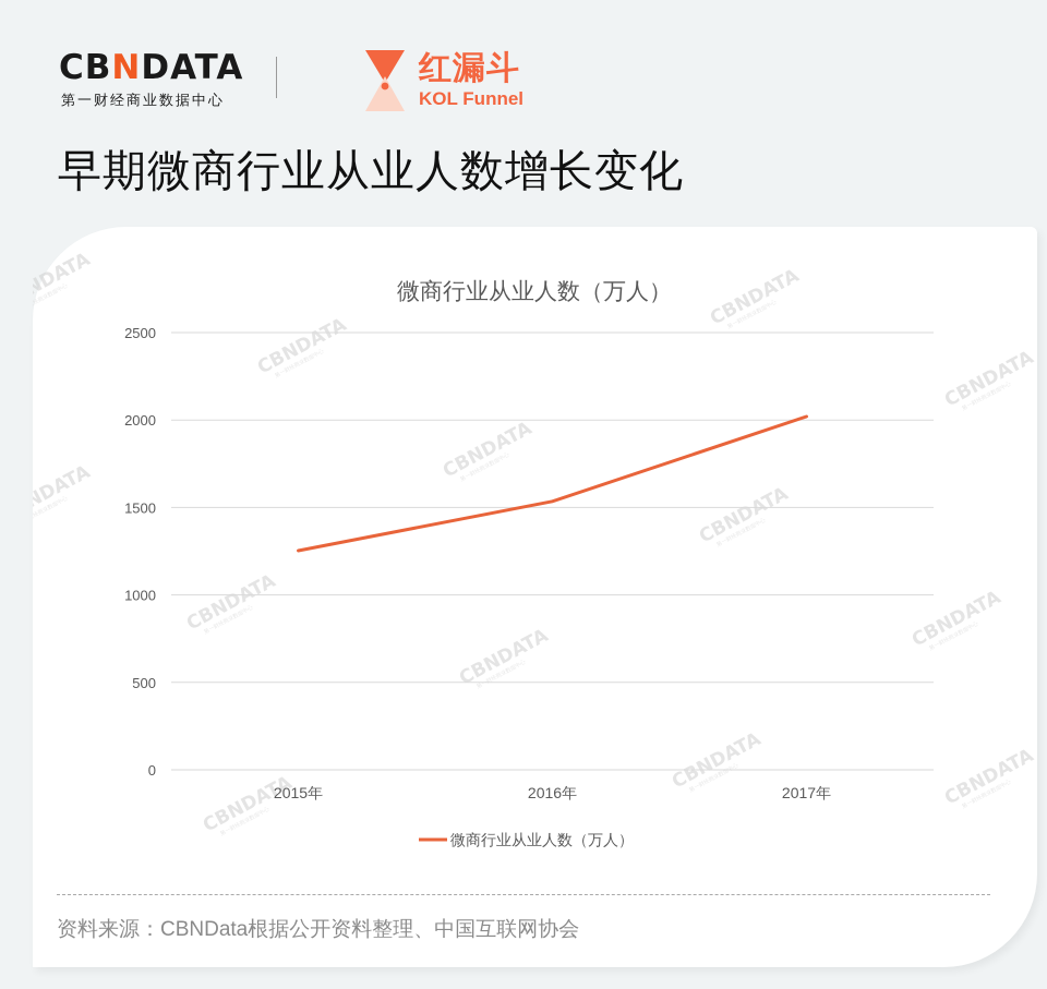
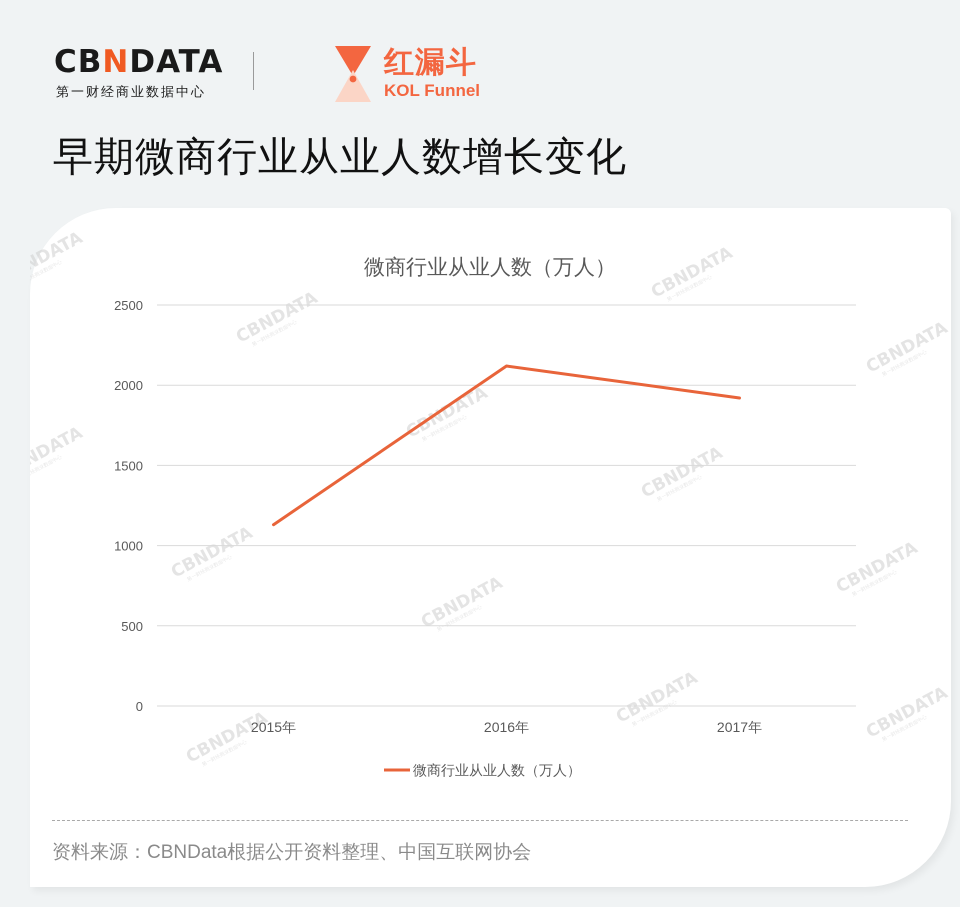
2015年: 1250 -> 1130
2016年: 1540 -> 2120
2017年: 2020 -> 1920
